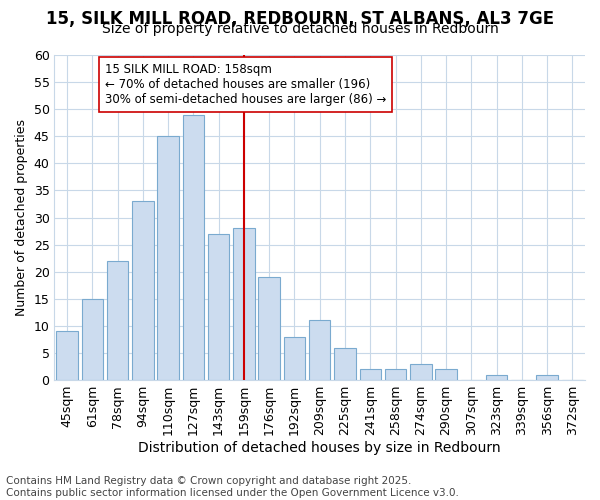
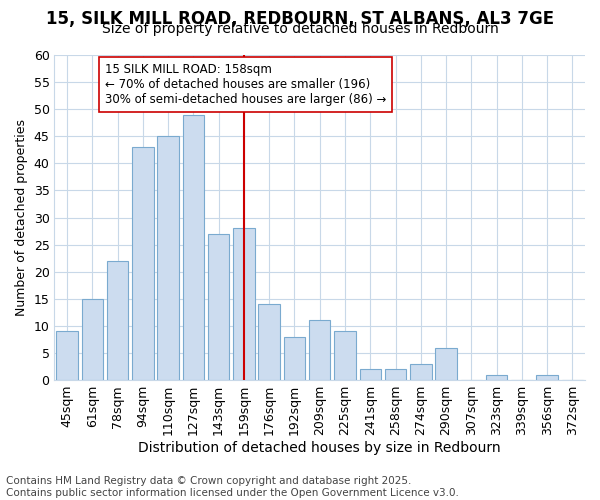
94sqm: 33 -> 43
176sqm: 19 -> 14
225sqm: 6 -> 9
290sqm: 2 -> 6
